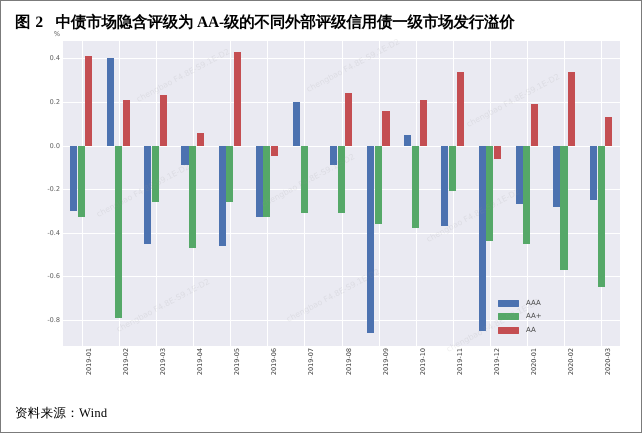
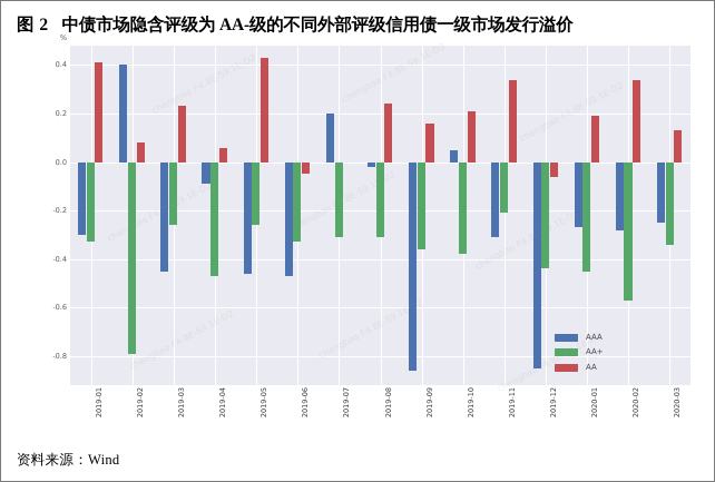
AA/2019-02: 0.21 -> 0.08
AAA/2019-06: -0.33 -> -0.47
AAA/2019-08: -0.09 -> -0.02
AAA/2019-11: -0.37 -> -0.31
AA+/2020-03: -0.65 -> -0.34
